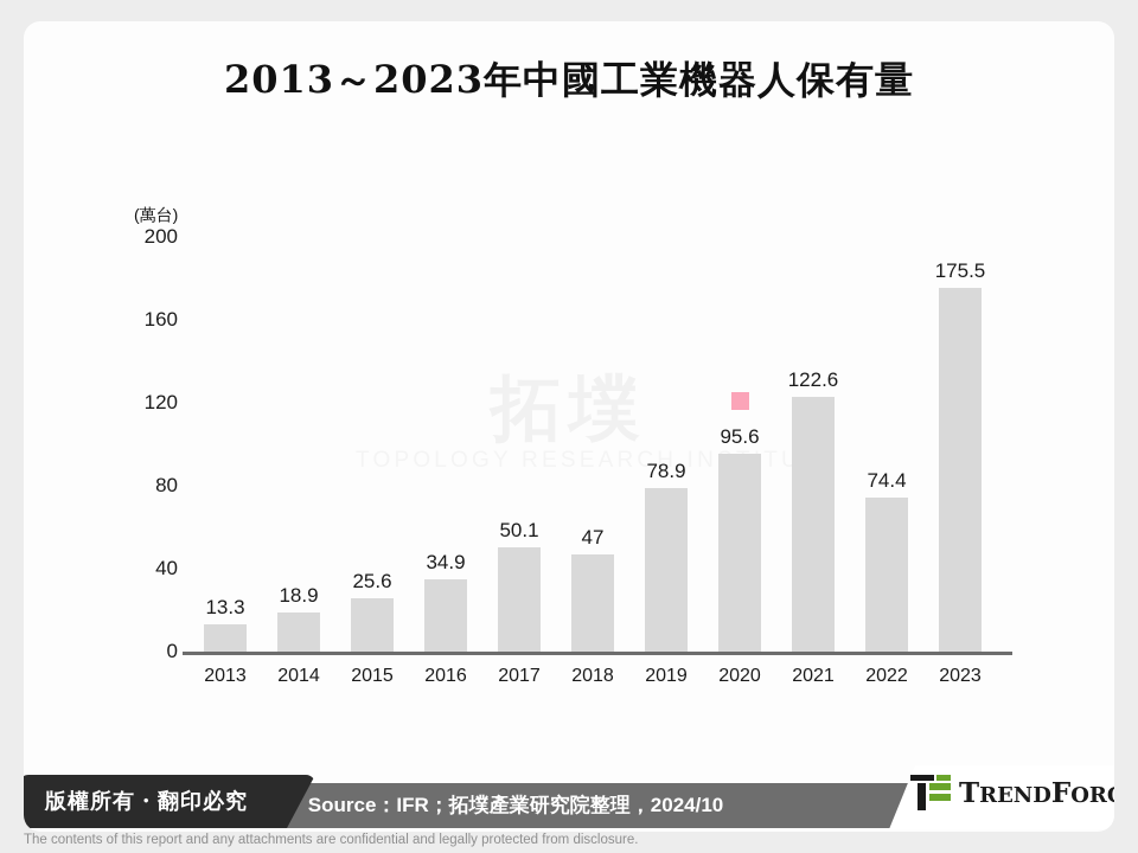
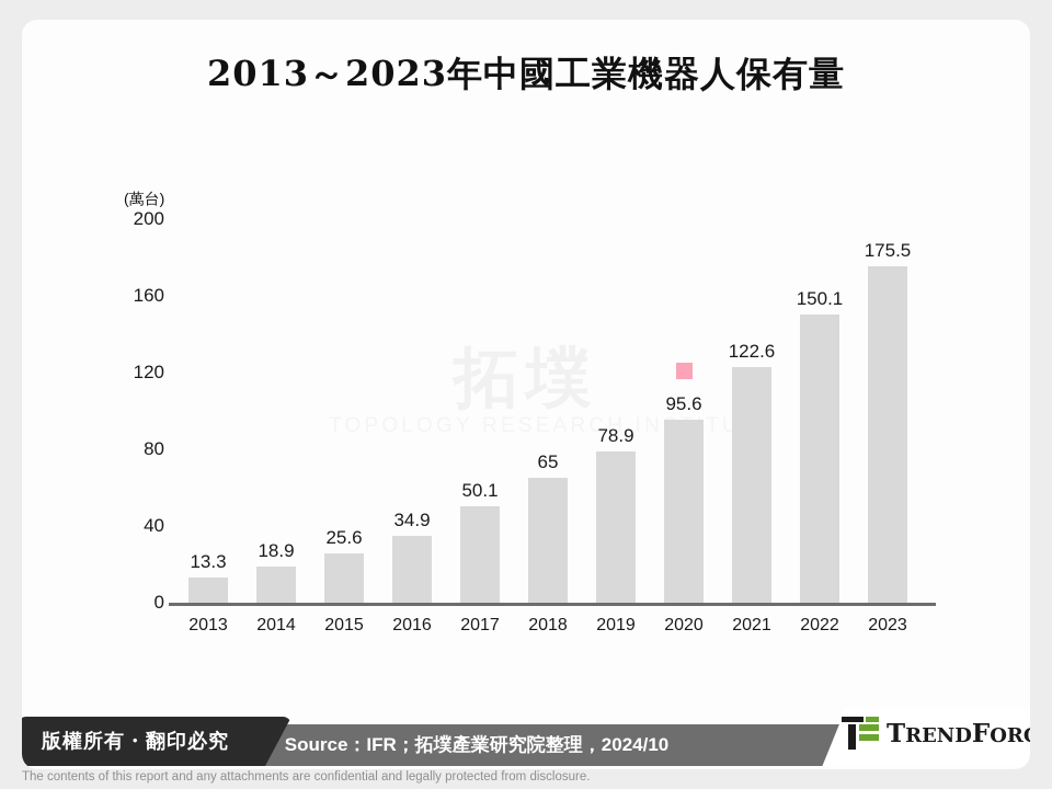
2018: 47 -> 65
2022: 74.4 -> 150.1
